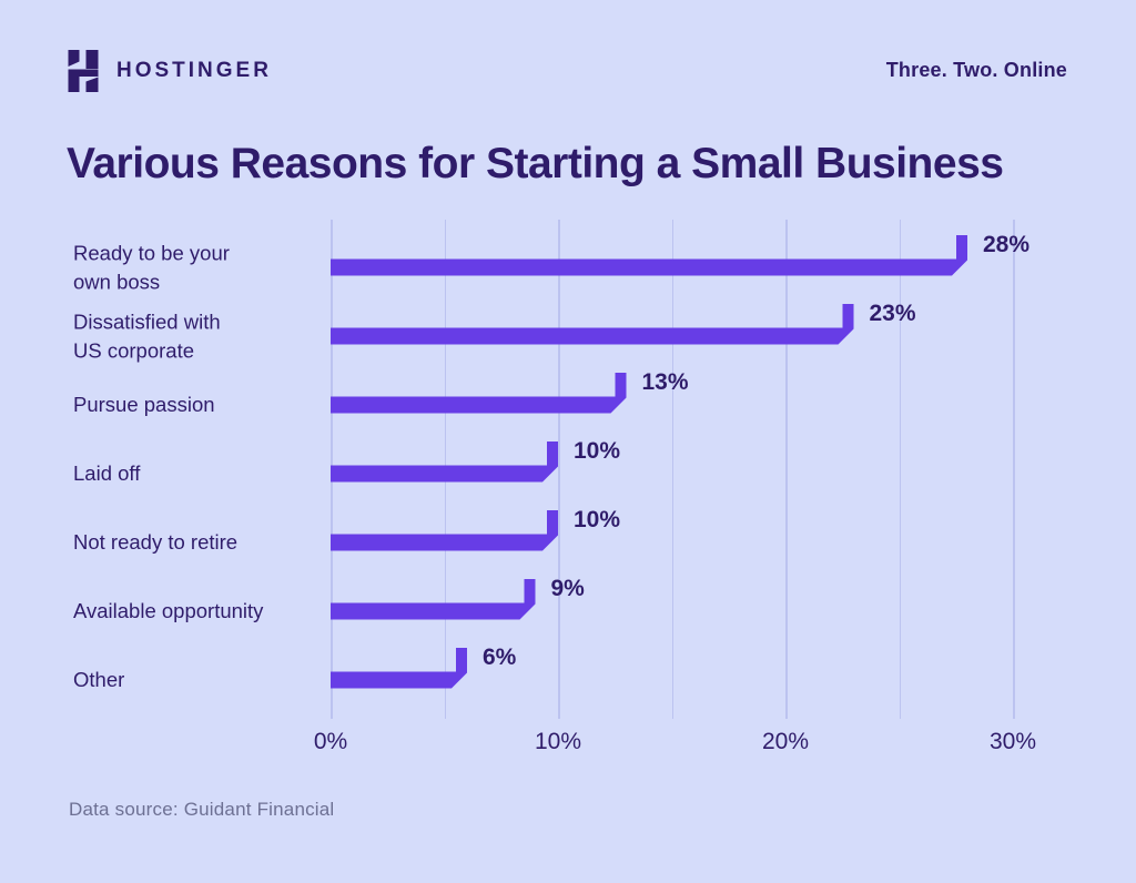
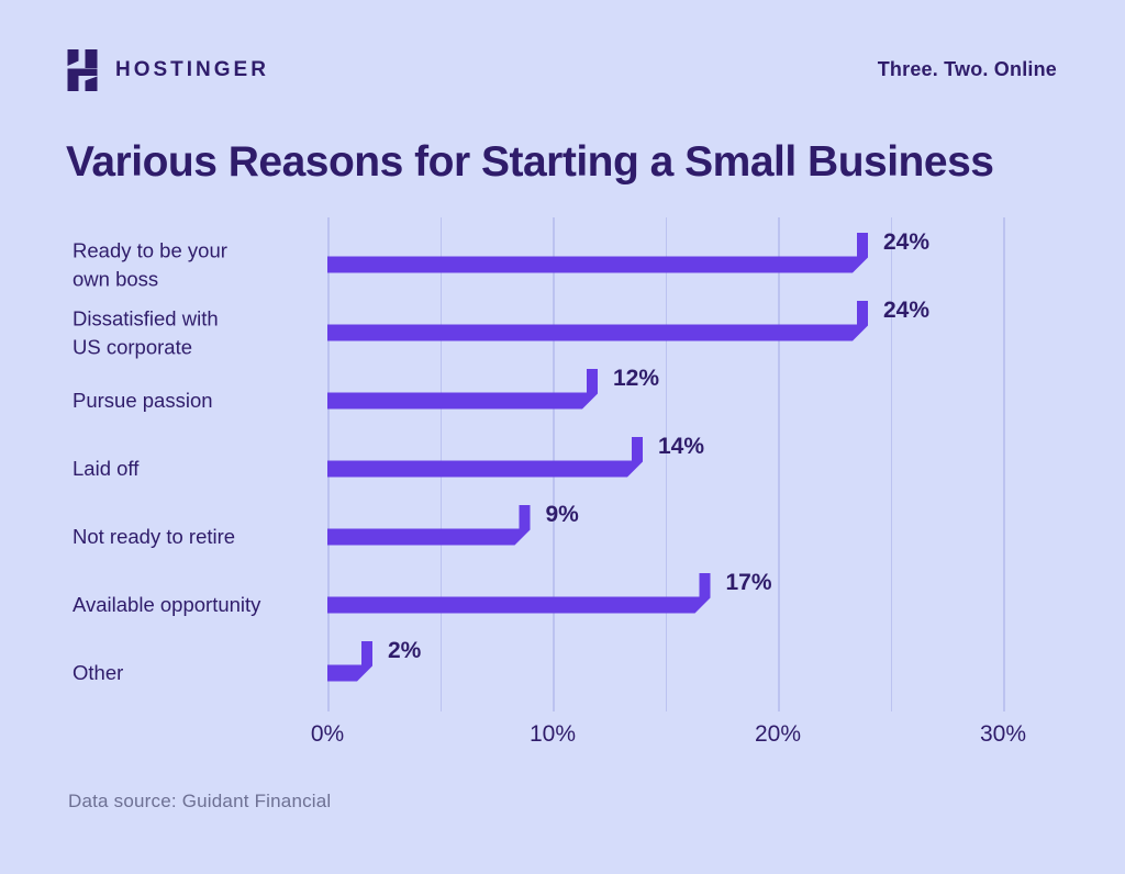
Ready to be your own boss: 28% -> 24%
Dissatisfied with US corporate: 23% -> 24%
Pursue passion: 13% -> 12%
Laid off: 10% -> 14%
Not ready to retire: 10% -> 9%
Available opportunity: 9% -> 17%
Other: 6% -> 2%
